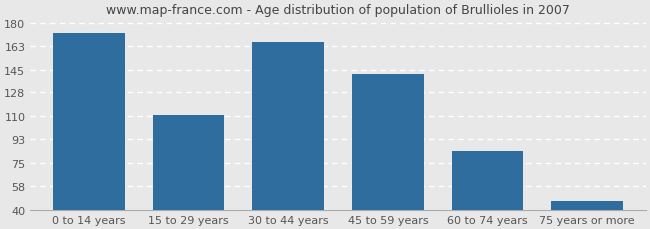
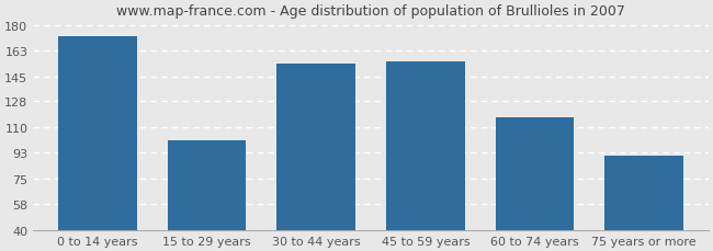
15 to 29 years: 111 -> 101
30 to 44 years: 166 -> 154
45 to 59 years: 142 -> 155
60 to 74 years: 84 -> 117
75 years or more: 47 -> 91
